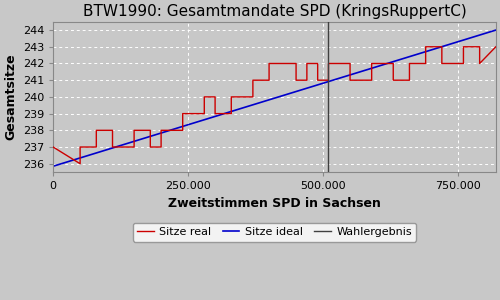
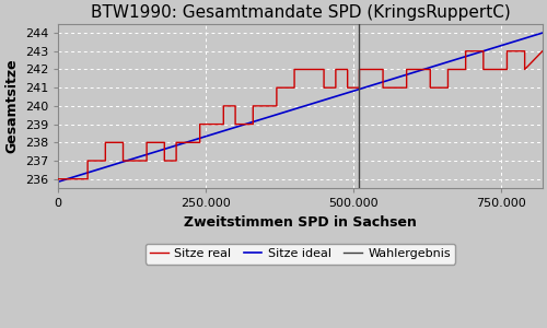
0: 237 -> 236
